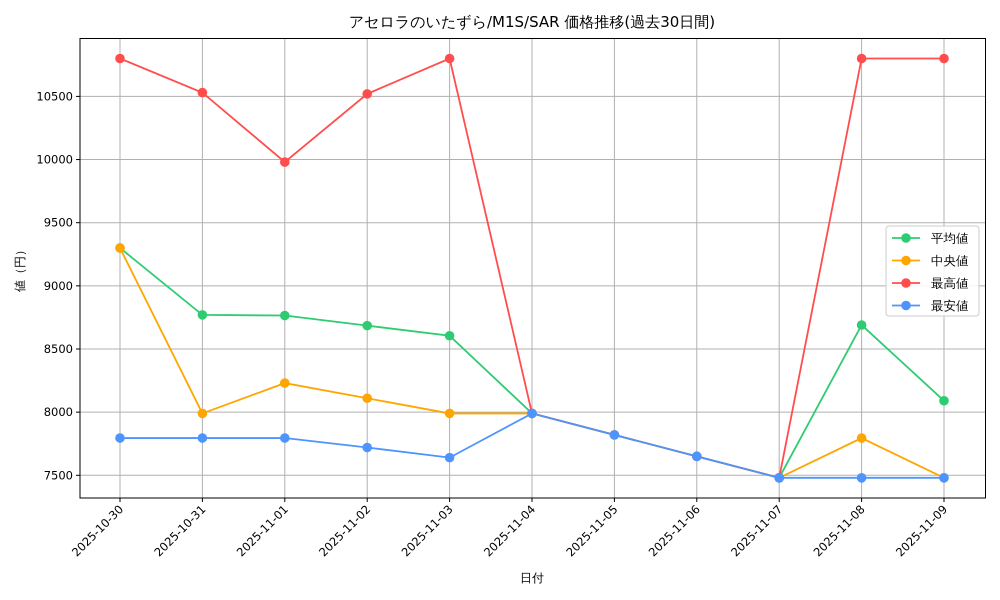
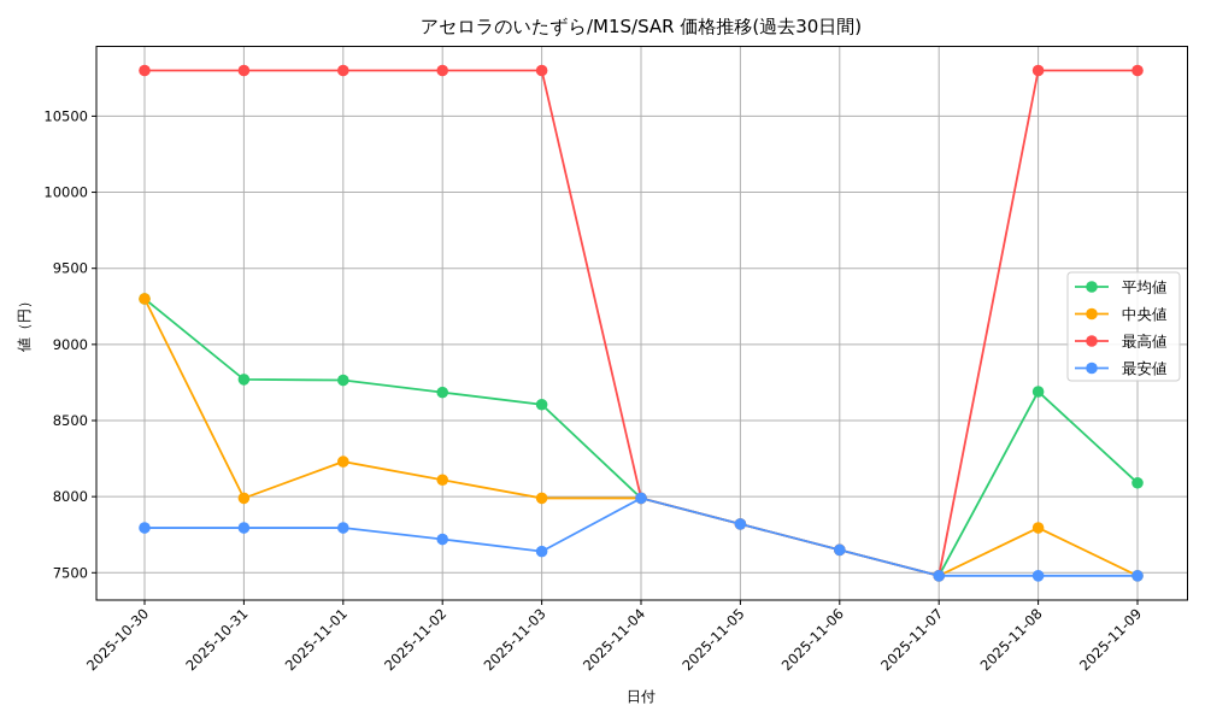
最高値/2025-10-31: 10530 -> 10800
最高値/2025-11-01: 9980 -> 10800
最高値/2025-11-02: 10520 -> 10800
